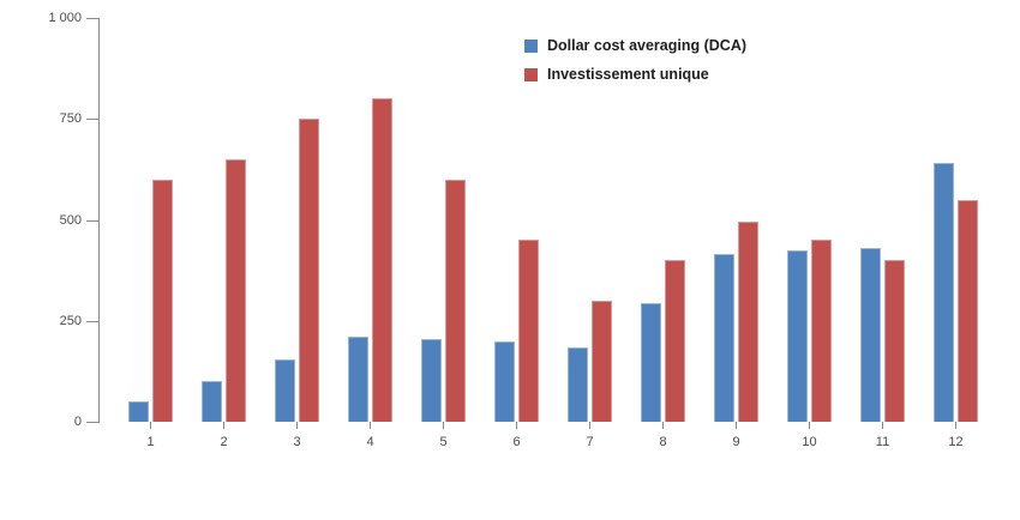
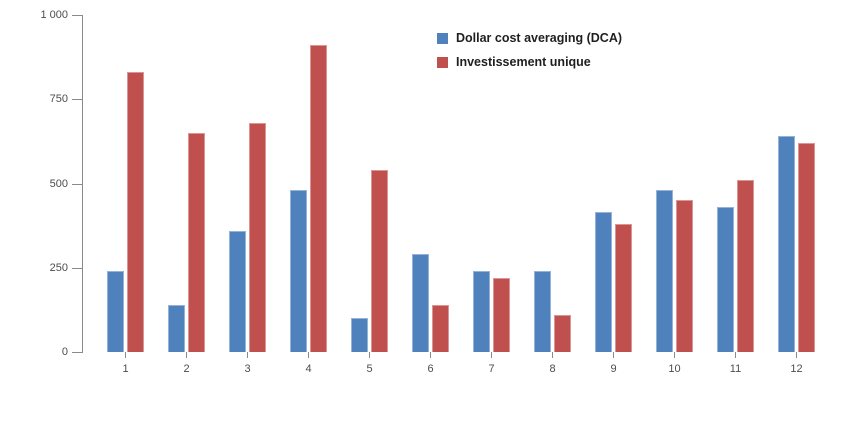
Dollar cost averaging (DCA)/1: 50 -> 240
Investissement unique/1: 600 -> 830
Dollar cost averaging (DCA)/2: 100 -> 140
Dollar cost averaging (DCA)/3: 160 -> 360
Investissement unique/3: 750 -> 680
Dollar cost averaging (DCA)/4: 210 -> 480
Investissement unique/4: 800 -> 910
Dollar cost averaging (DCA)/5: 200 -> 100
Investissement unique/5: 600 -> 540
Dollar cost averaging (DCA)/6: 200 -> 290
Investissement unique/6: 450 -> 140
Dollar cost averaging (DCA)/7: 180 -> 240
Investissement unique/7: 300 -> 220
Dollar cost averaging (DCA)/8: 300 -> 240
Investissement unique/8: 400 -> 110
Investissement unique/9: 500 -> 380
Dollar cost averaging (DCA)/10: 420 -> 480
Investissement unique/11: 400 -> 510
Investissement unique/12: 550 -> 620
